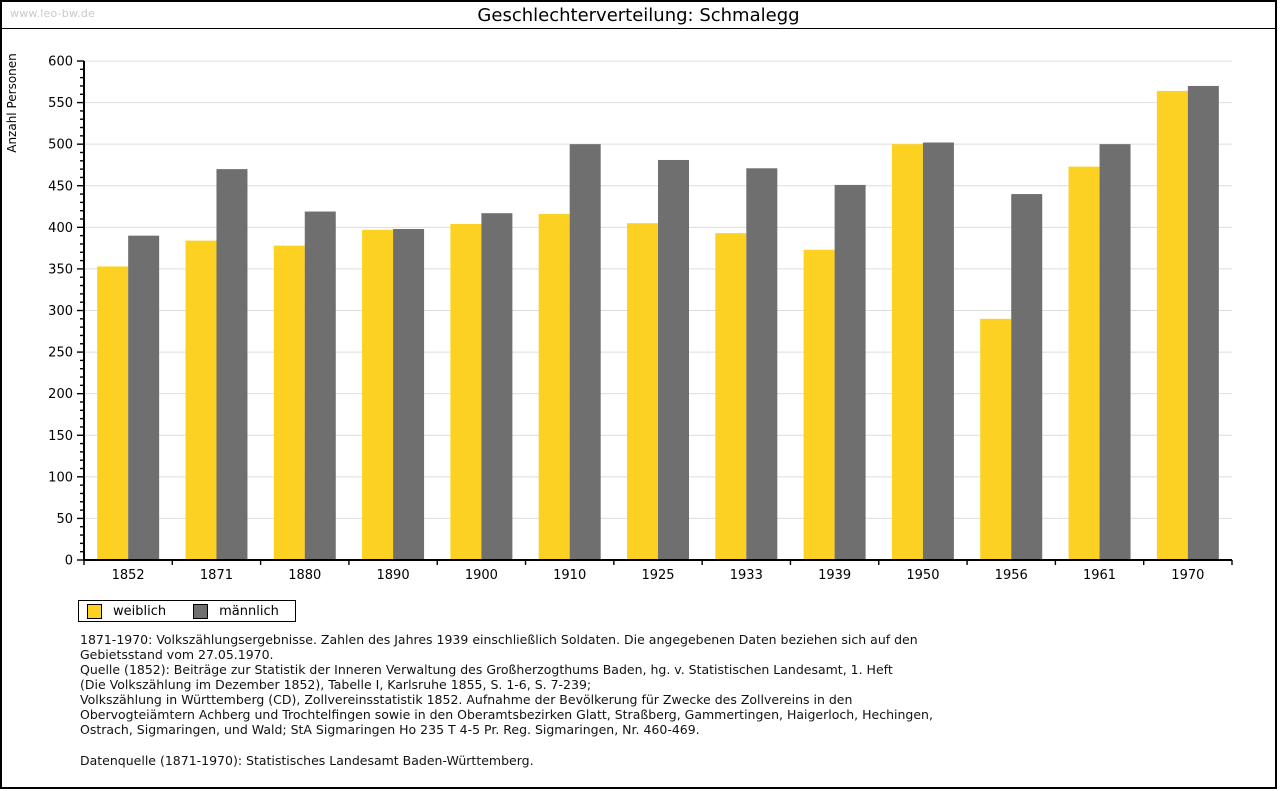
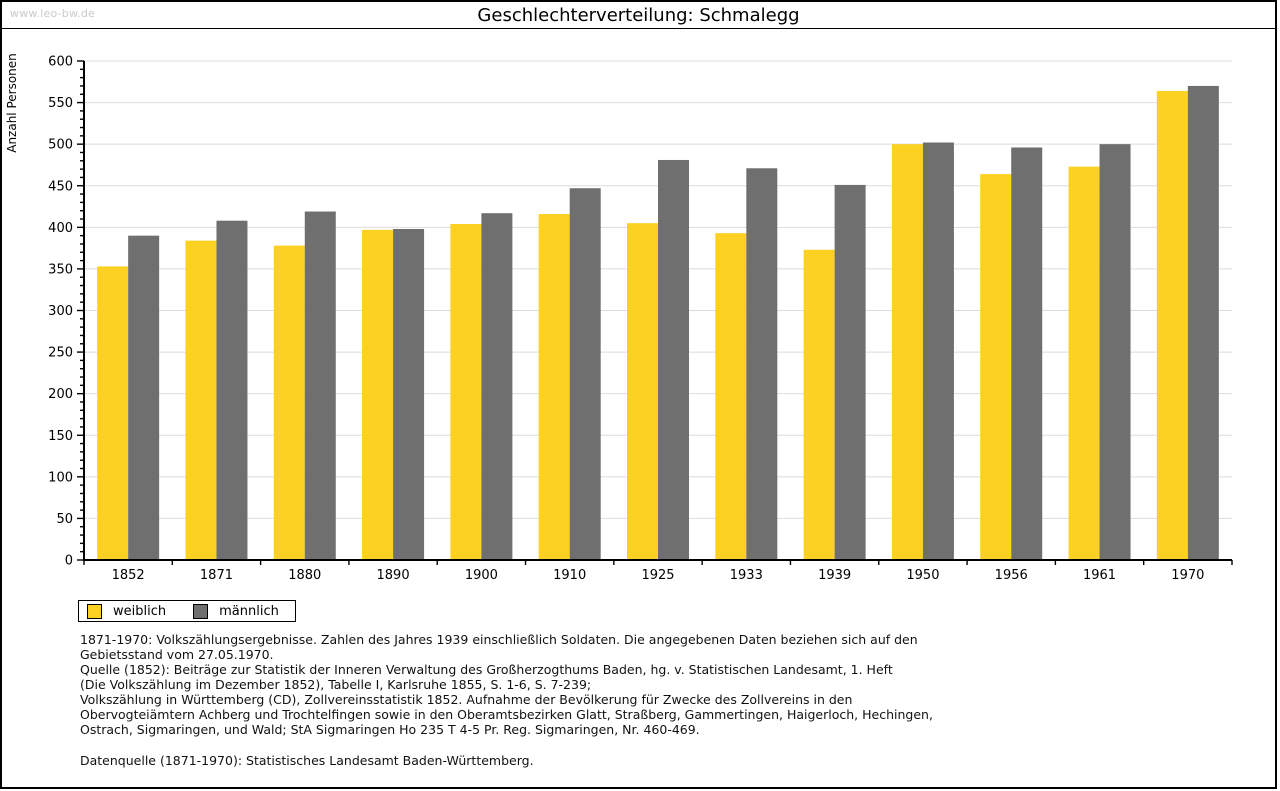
männlich/1871: 470 -> 410
männlich/1910: 500 -> 450
weiblich/1956: 290 -> 460
männlich/1956: 440 -> 500
